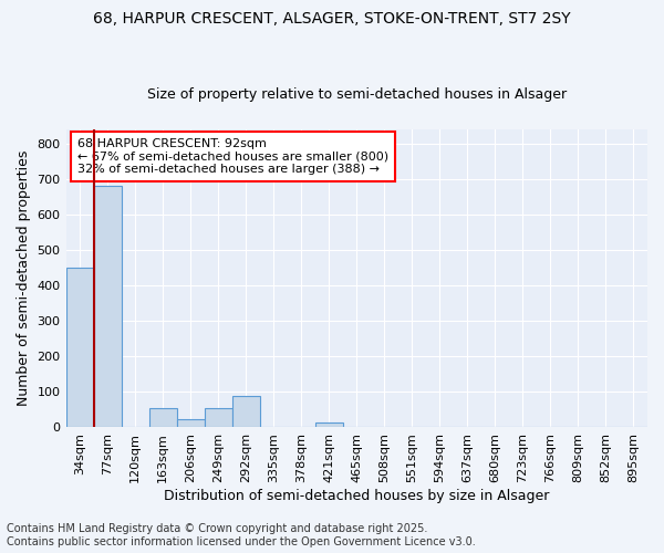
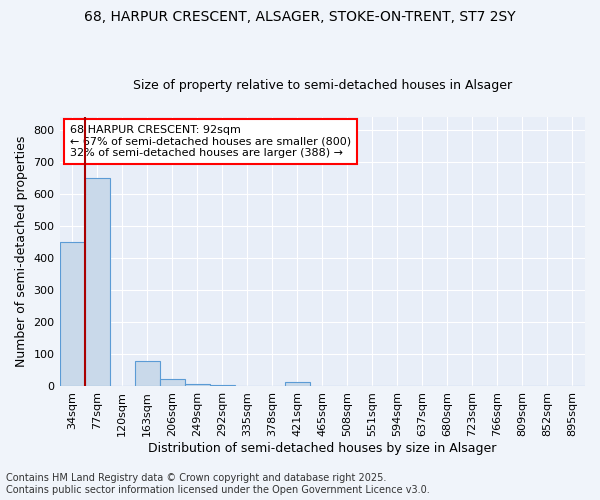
77sqm: 680 -> 648
163sqm: 55 -> 80
249sqm: 55 -> 9
292sqm: 90 -> 5
